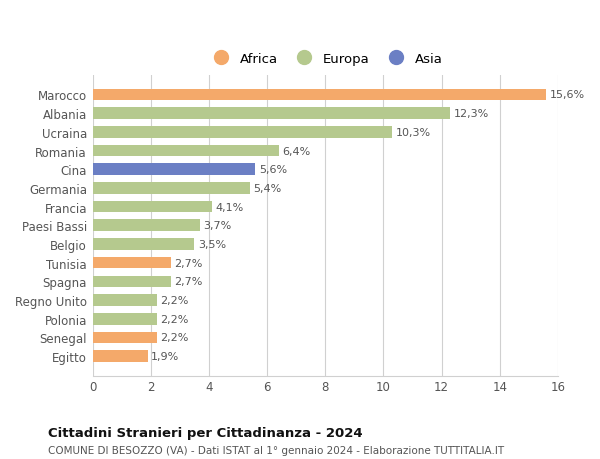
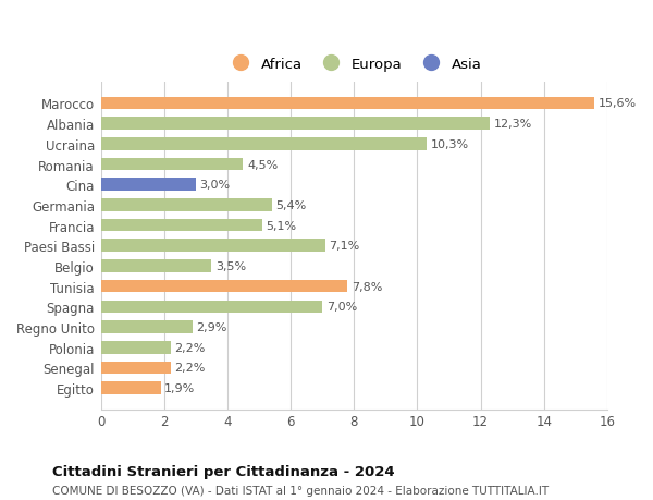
Romania: 6,4% -> 4,5%
Cina: 5,6% -> 3,0%
Francia: 4,1% -> 5,1%
Paesi Bassi: 3,7% -> 7,1%
Tunisia: 2,7% -> 7,8%
Spagna: 2,7% -> 7,0%
Regno Unito: 2,2% -> 2,9%
